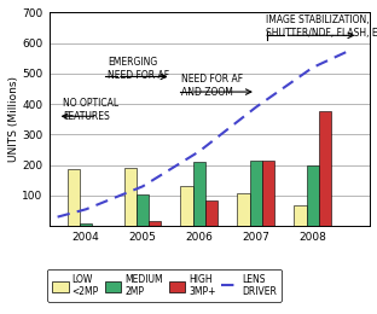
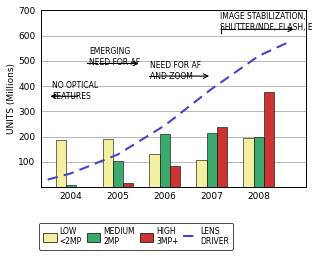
HIGH 3MP+/2007: 215 -> 240
LOW <2MP/2008: 70 -> 195
